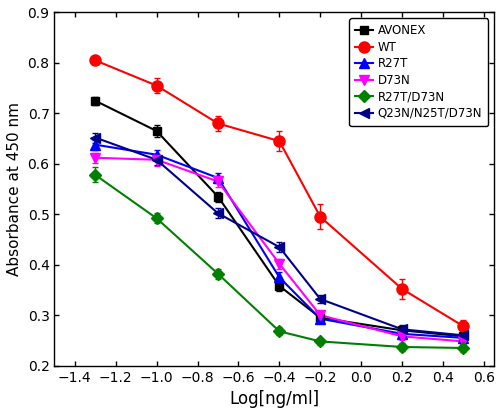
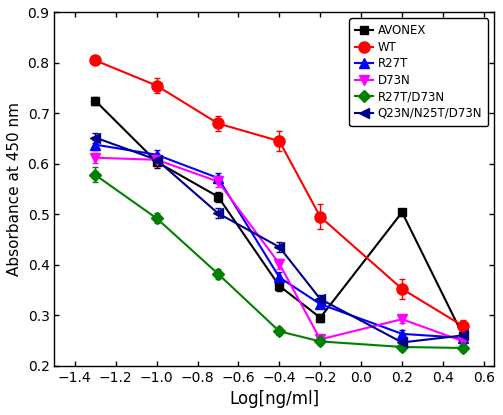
AVONEX/−1.0: 0.665 -> 0.604
R27T/−0.2: 0.293 -> 0.322
D73N/−0.2: 0.300 -> 0.252
AVONEX/0.2: 0.270 -> 0.504
D73N/0.2: 0.258 -> 0.292
Q23N/N25T/D73N/0.2: 0.272 -> 0.246
